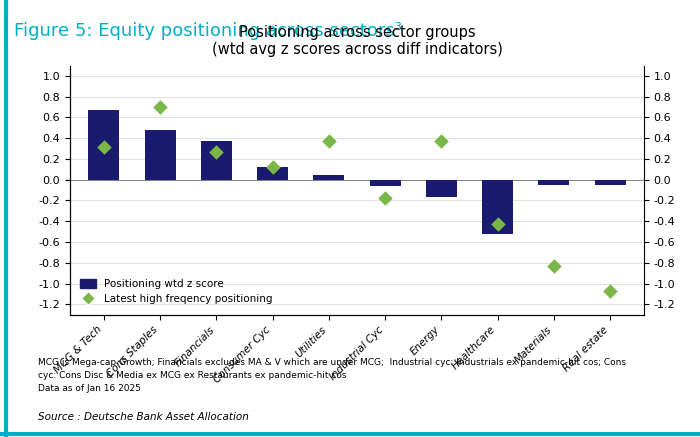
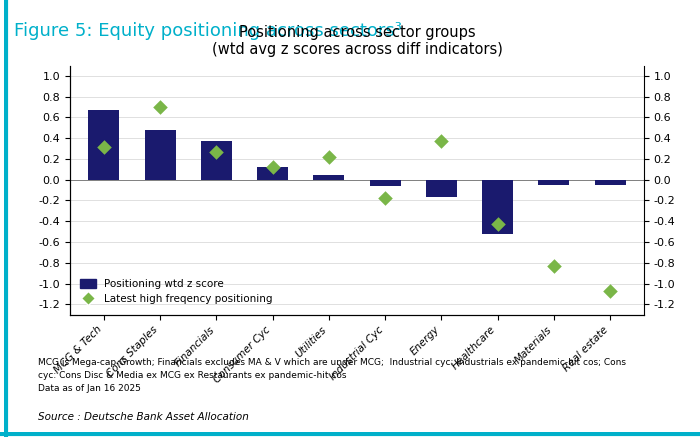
Latest high freqency positioning/Utilities: 0.37 -> 0.22
